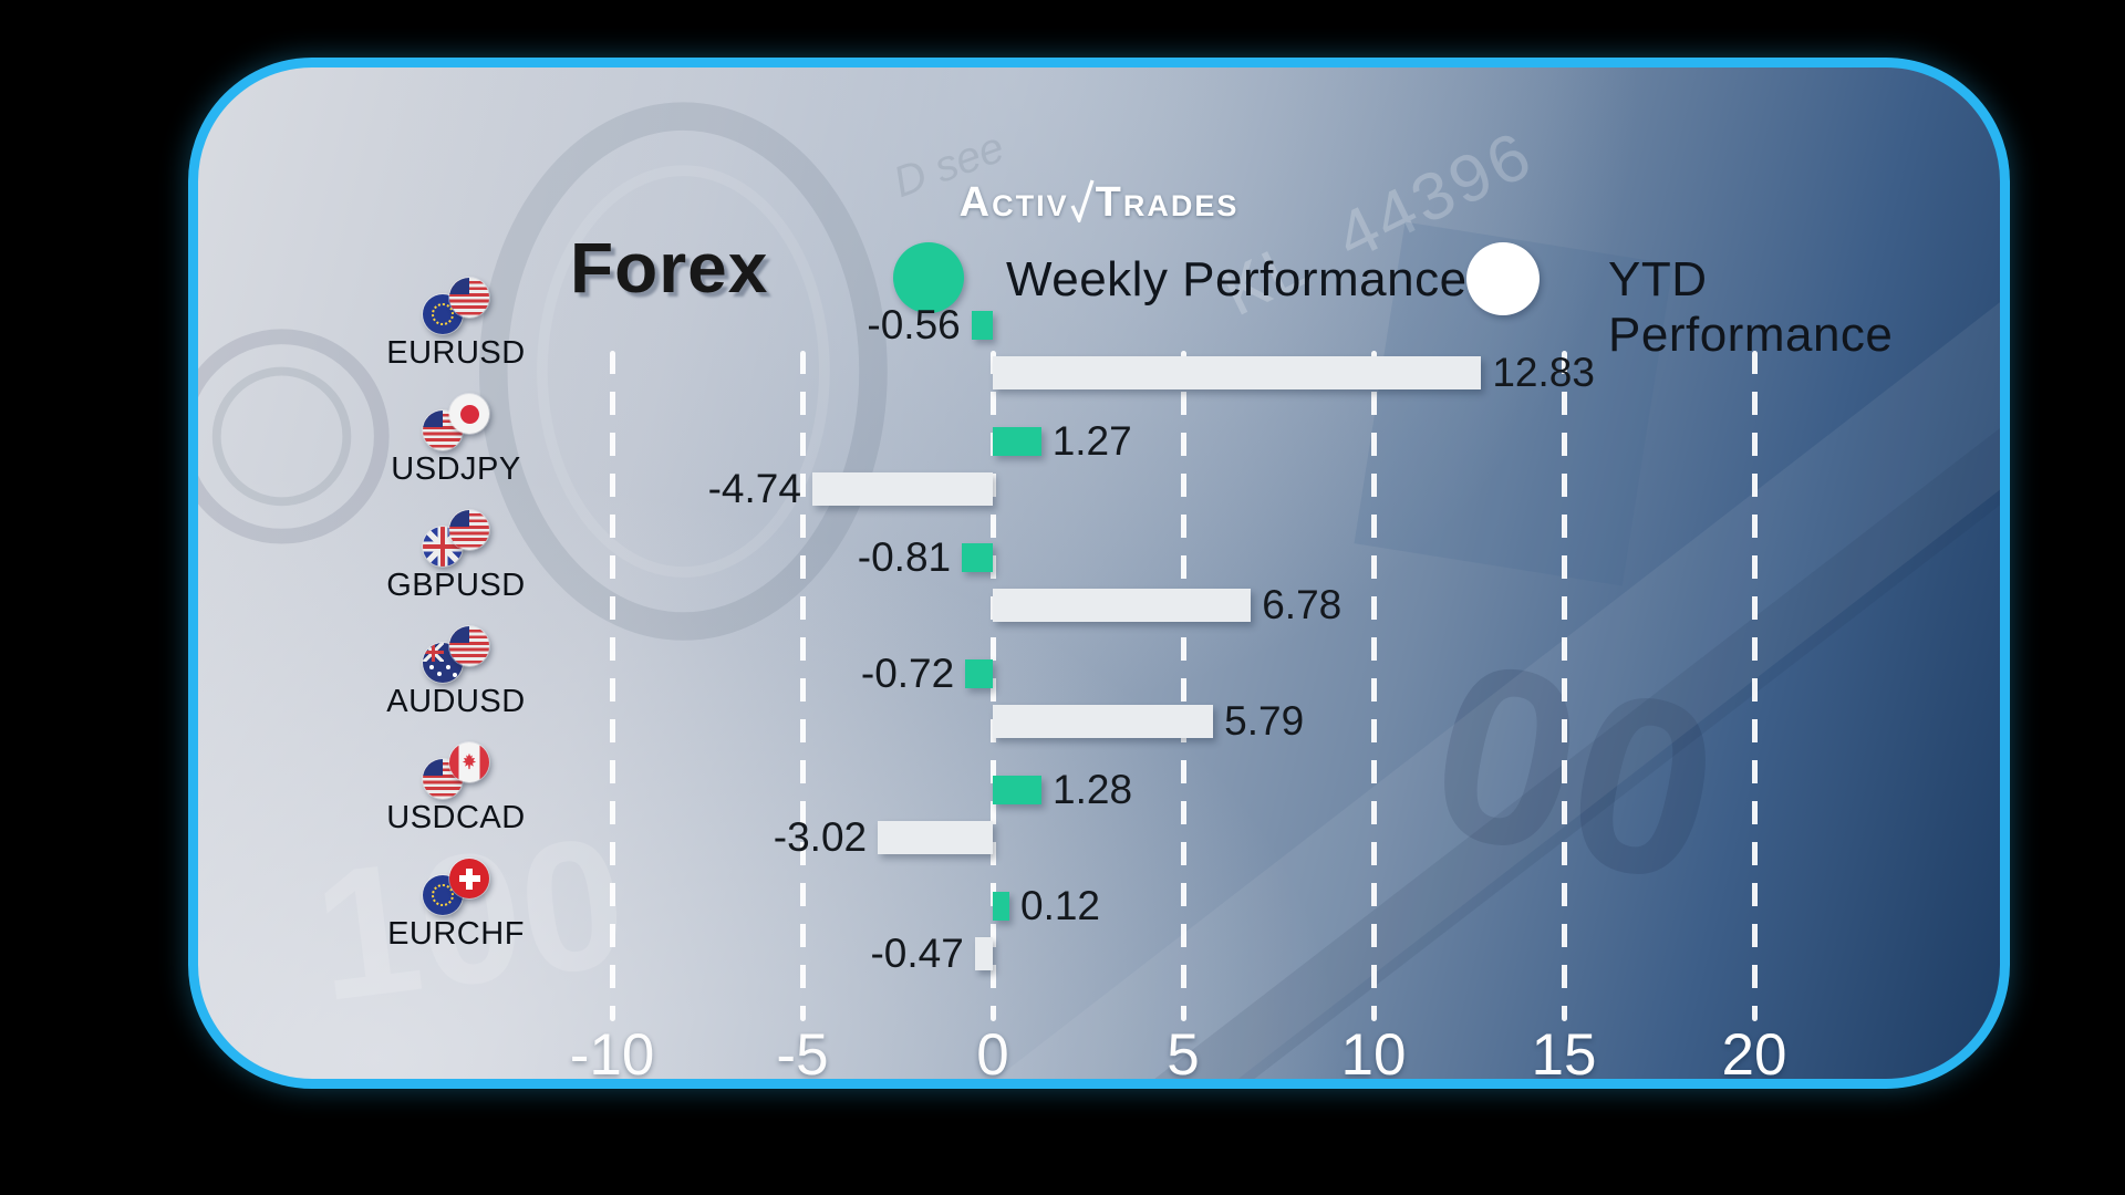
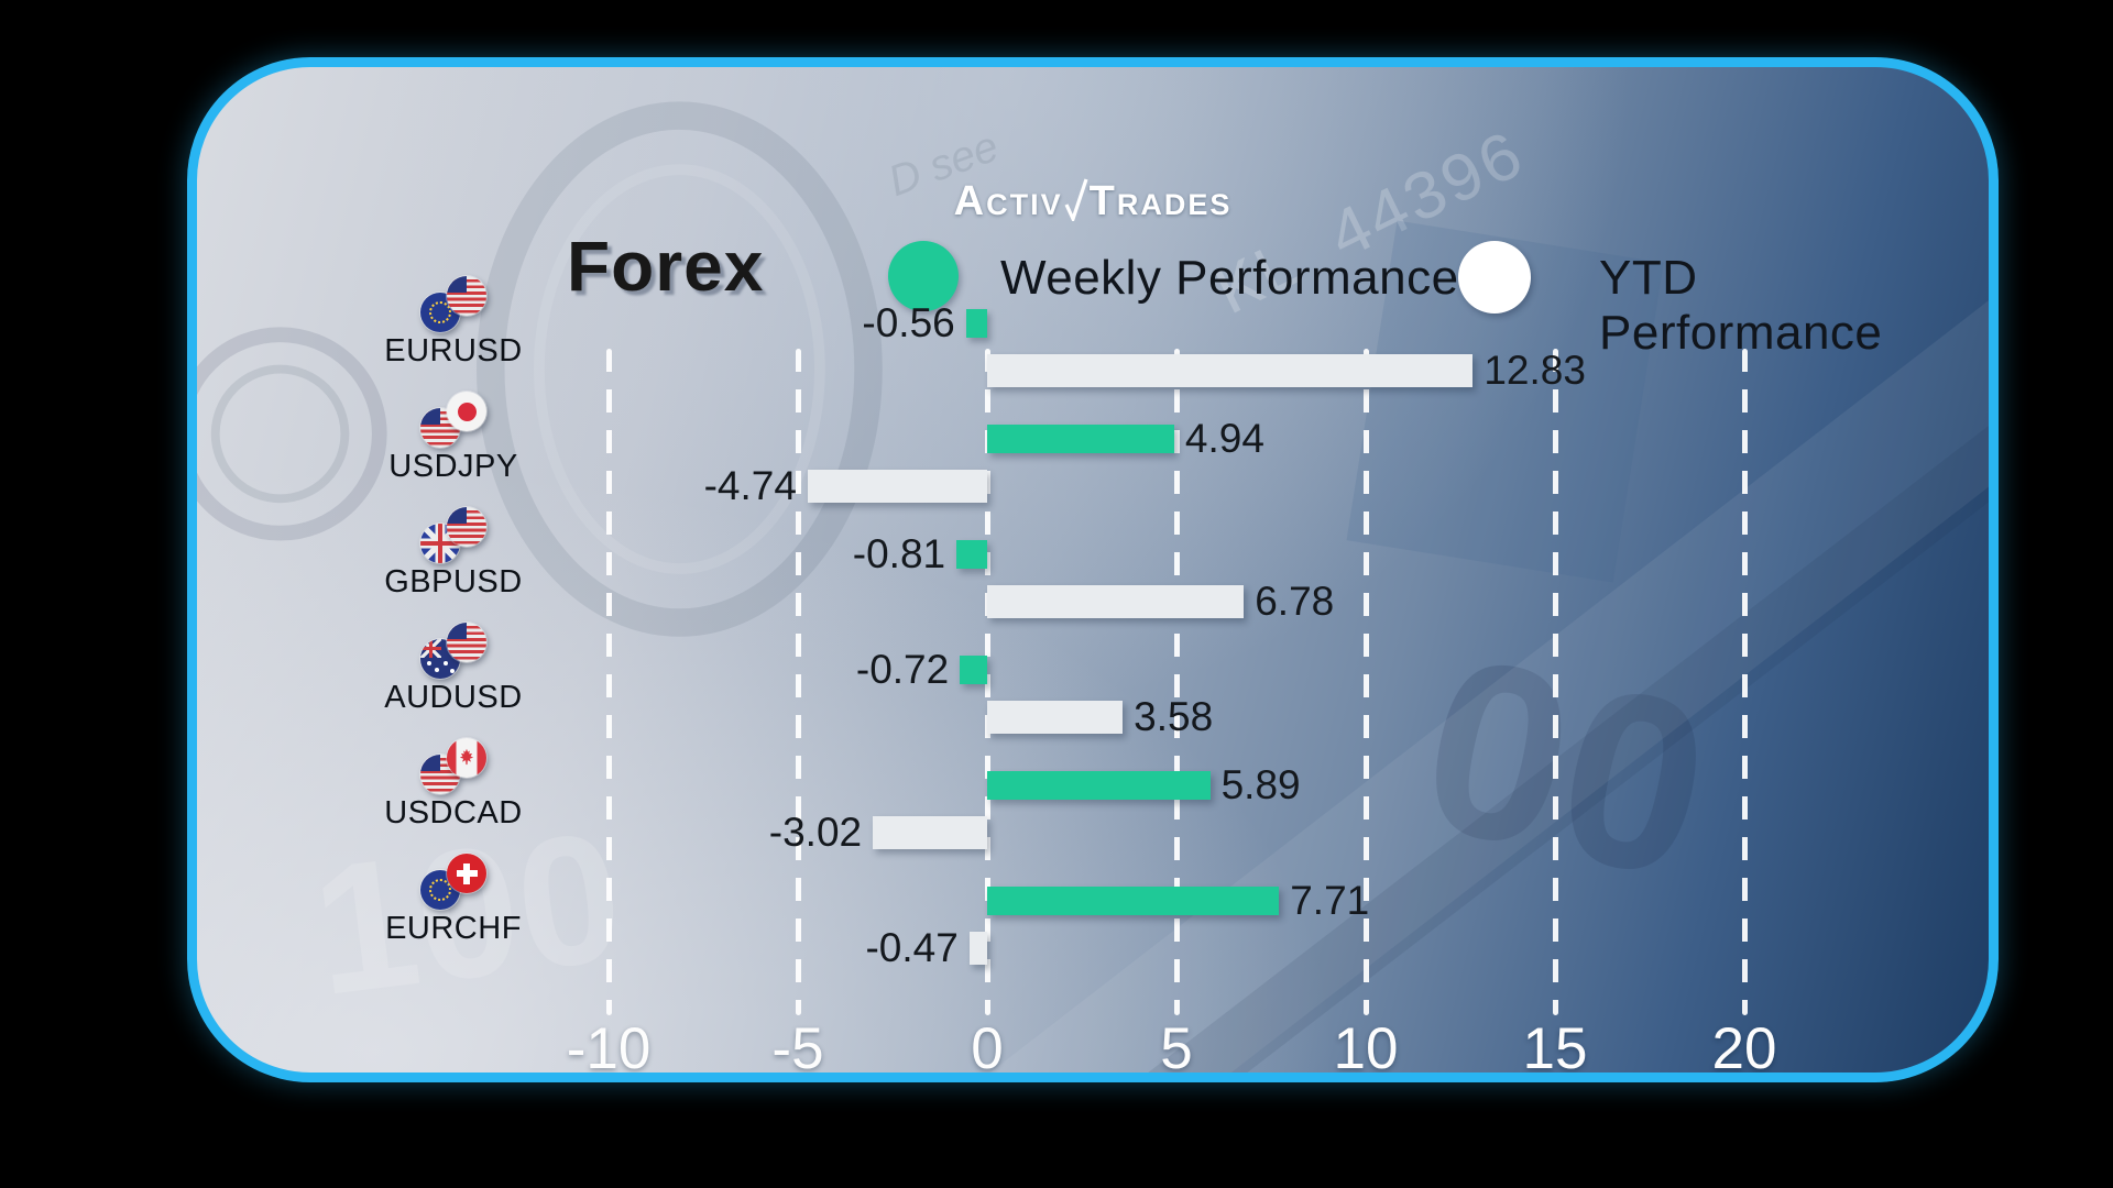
Weekly Performance/USDJPY: 1.27 -> 4.94
YTD Performance/AUDUSD: 5.79 -> 3.58
Weekly Performance/USDCAD: 1.28 -> 5.89
Weekly Performance/EURCHF: 0.12 -> 7.71
